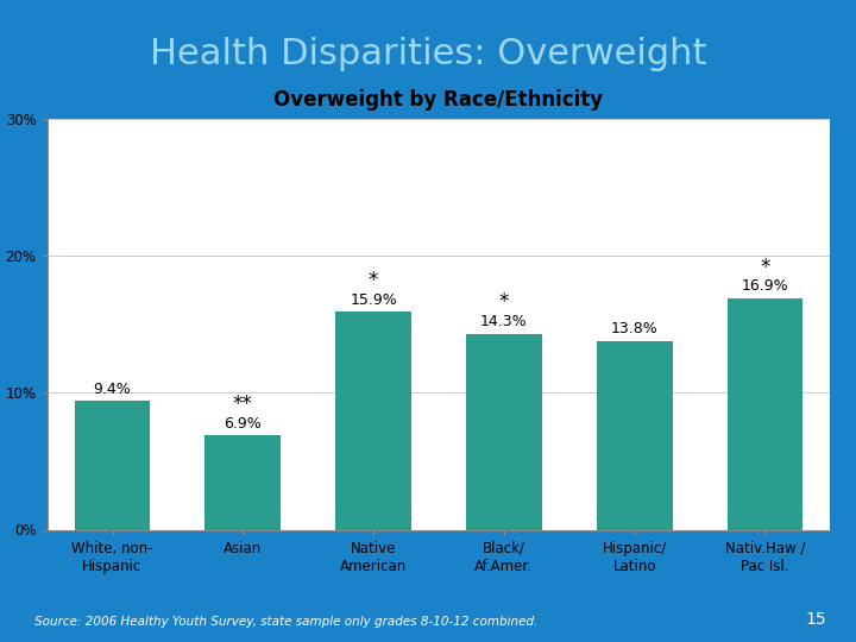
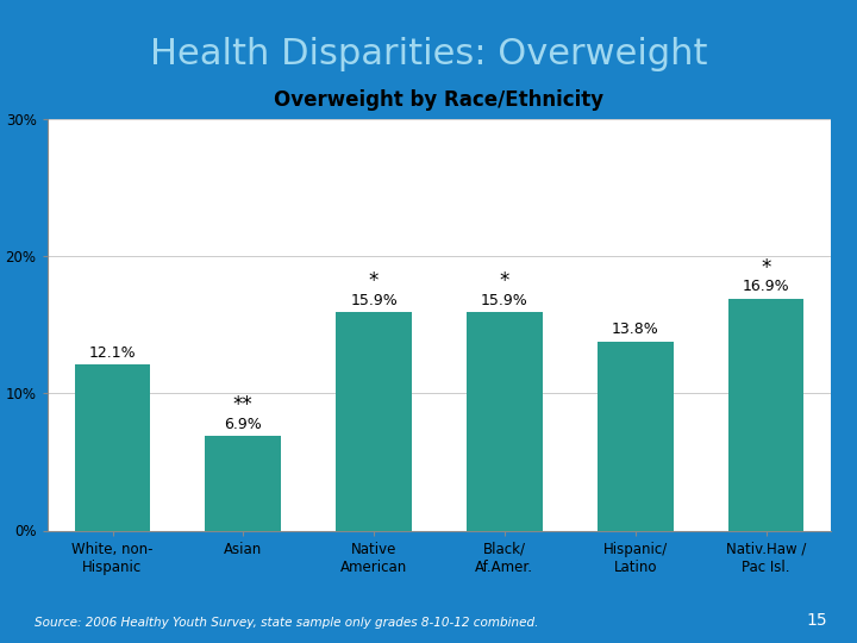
White, non- Hispanic: 9.4% -> 12.1%
Black/ Af.Amer.: 14.3% -> 15.9%
